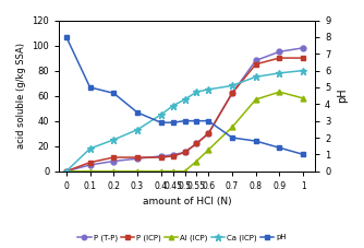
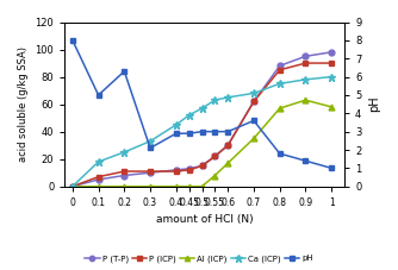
pH/0.2: 4.7 -> 6.3
pH/0.3: 3.5 -> 2.1
pH/0.7: 2.0 -> 3.6
